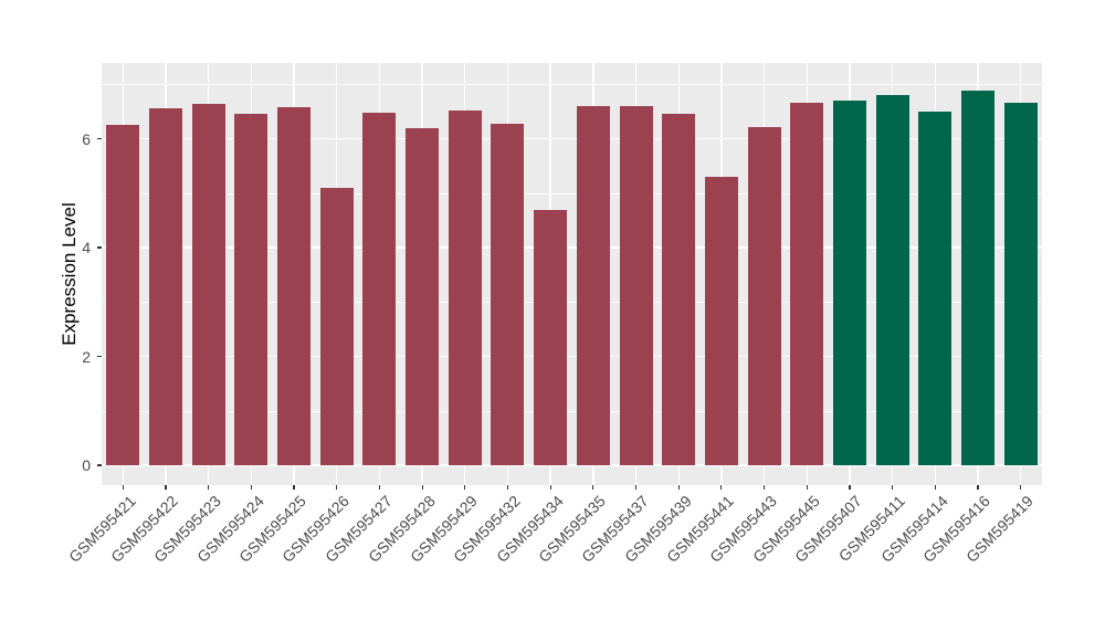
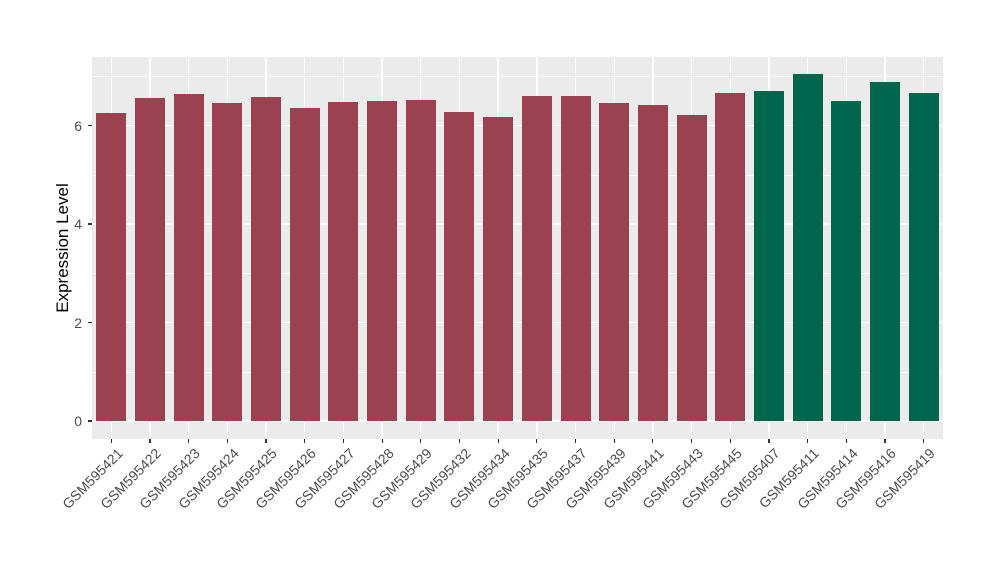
GSM595426: 5.1 -> 6.4
GSM595428: 6.2 -> 6.5
GSM595434: 4.7 -> 6.2
GSM595441: 5.3 -> 6.4
GSM595411: 6.8 -> 7.0
